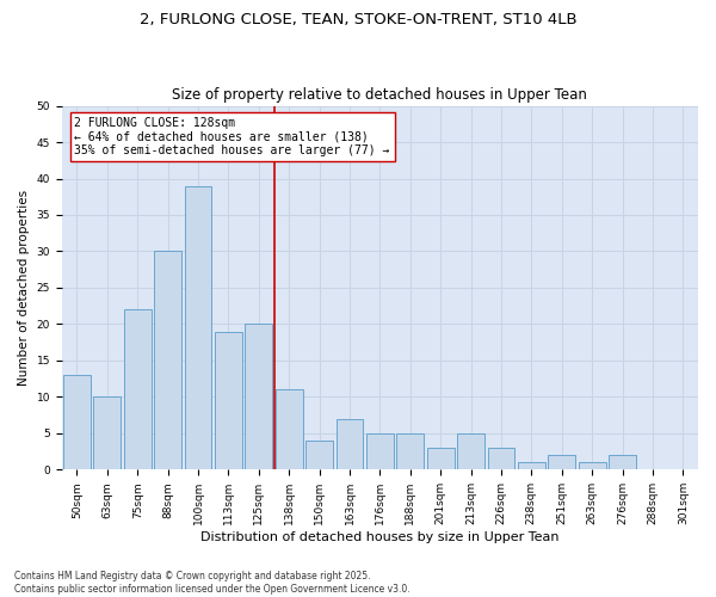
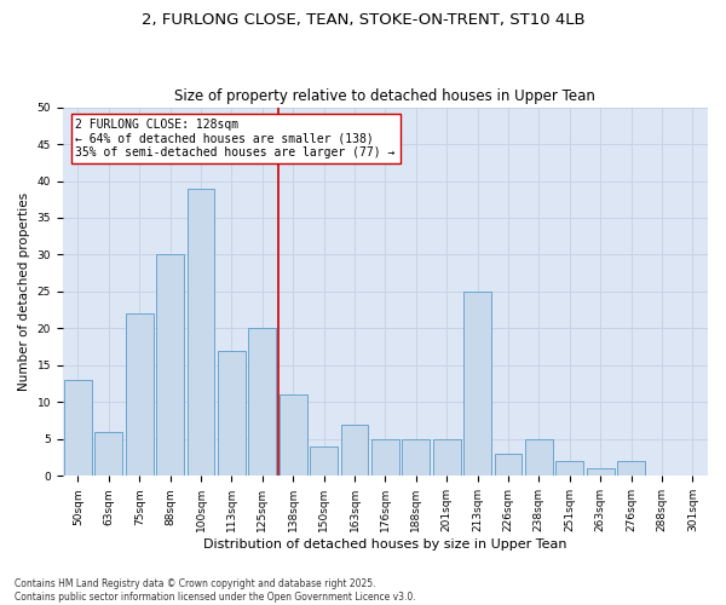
63sqm: 10 -> 6
113sqm: 19 -> 17
201sqm: 3 -> 5
213sqm: 5 -> 25
238sqm: 1 -> 5
